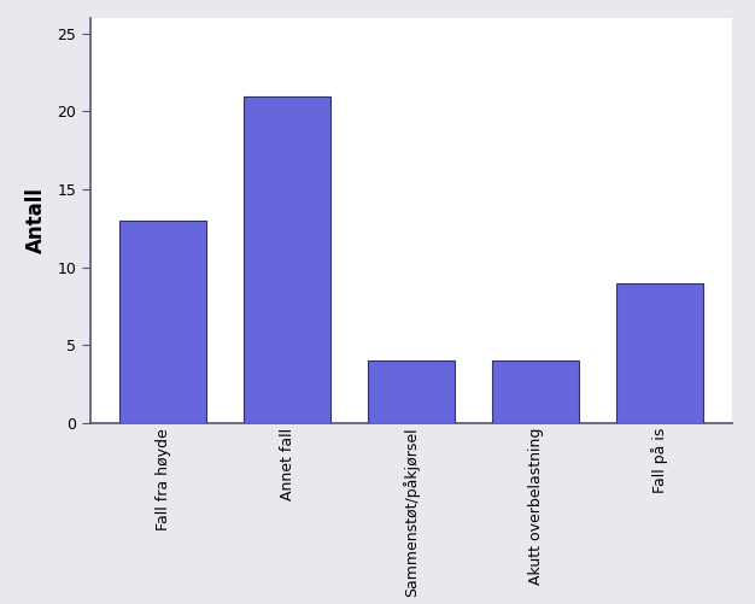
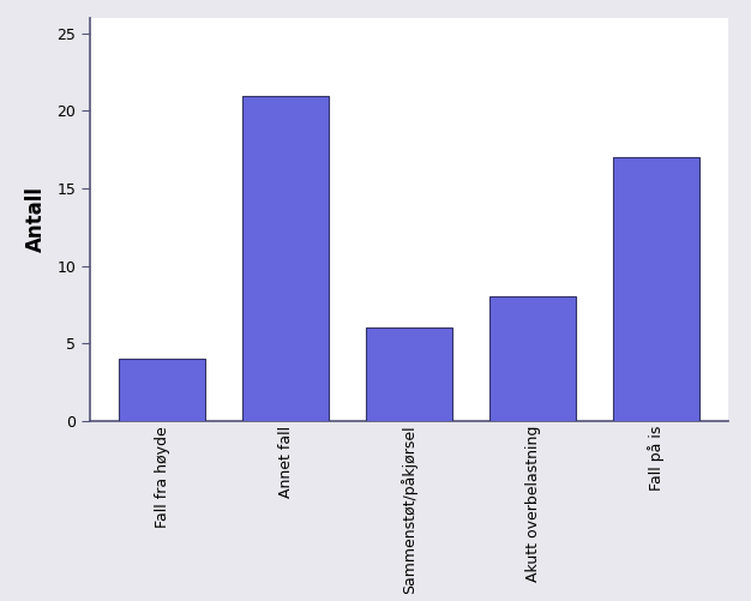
Fall fra høyde: 13 -> 4
Sammenstøt/påkjørsel: 4 -> 6
Akutt overbelastning: 4 -> 8
Fall på is: 9 -> 17
